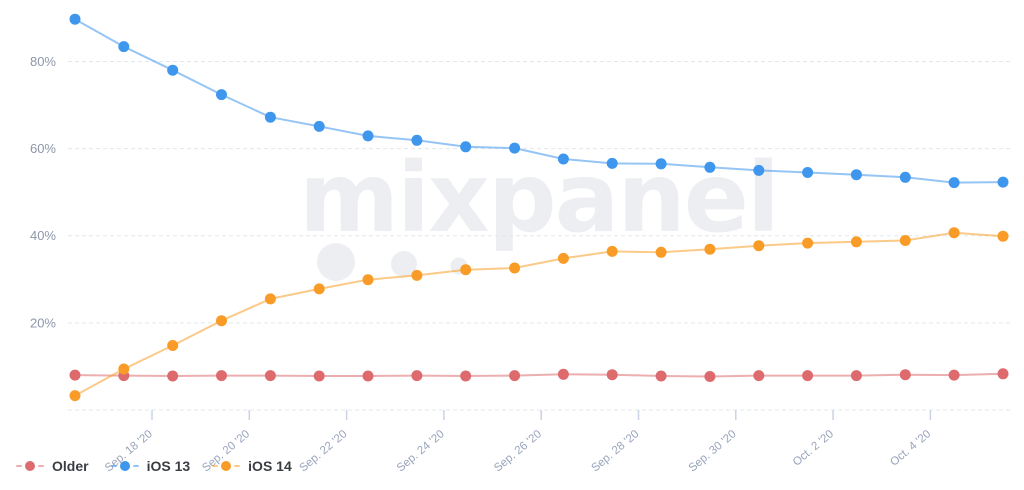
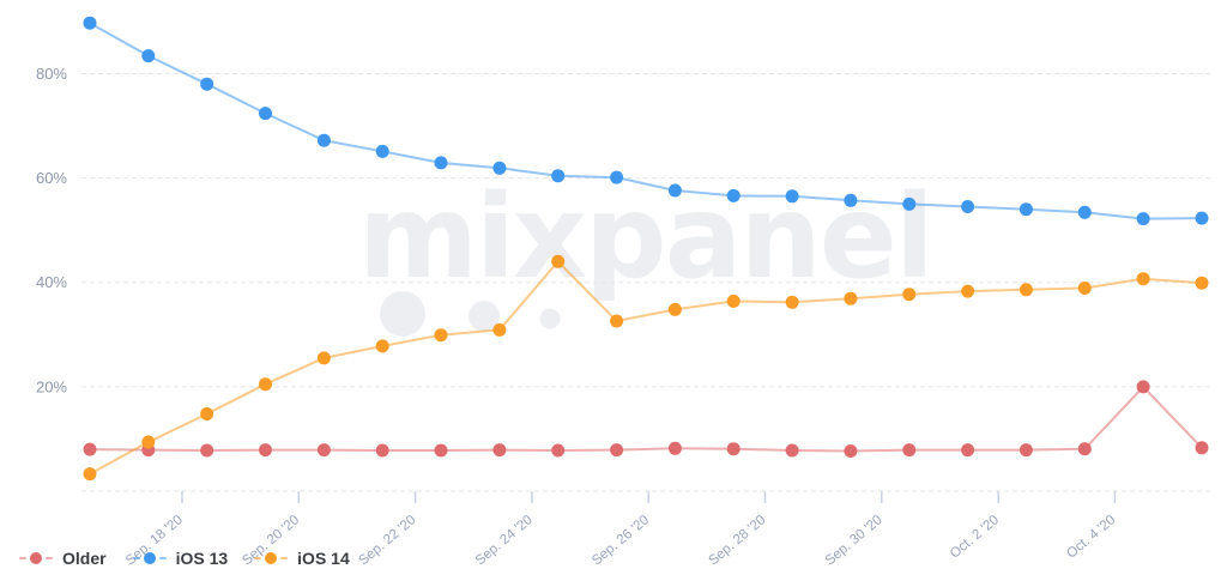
iOS 14/Sep. 24 '20: 32% -> 44%
Older/Oct. 4 '20: 8% -> 20%
